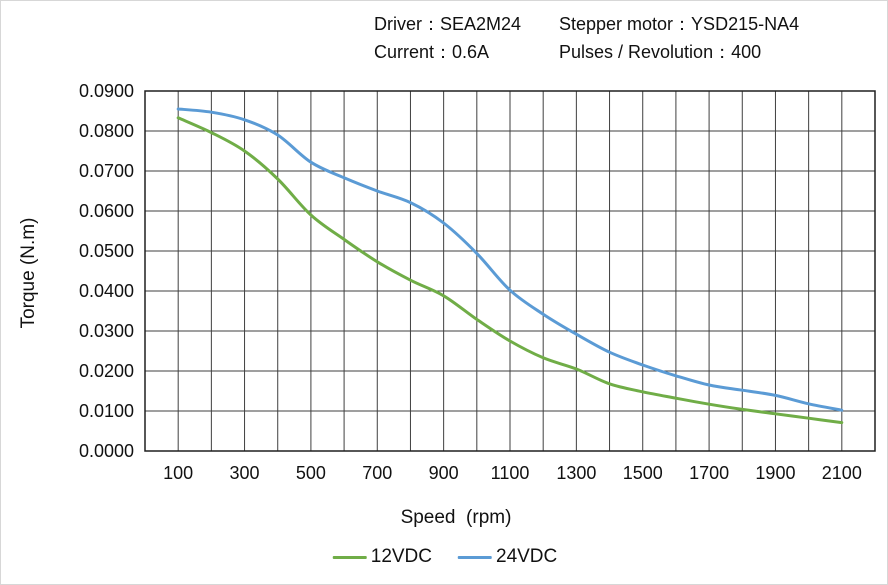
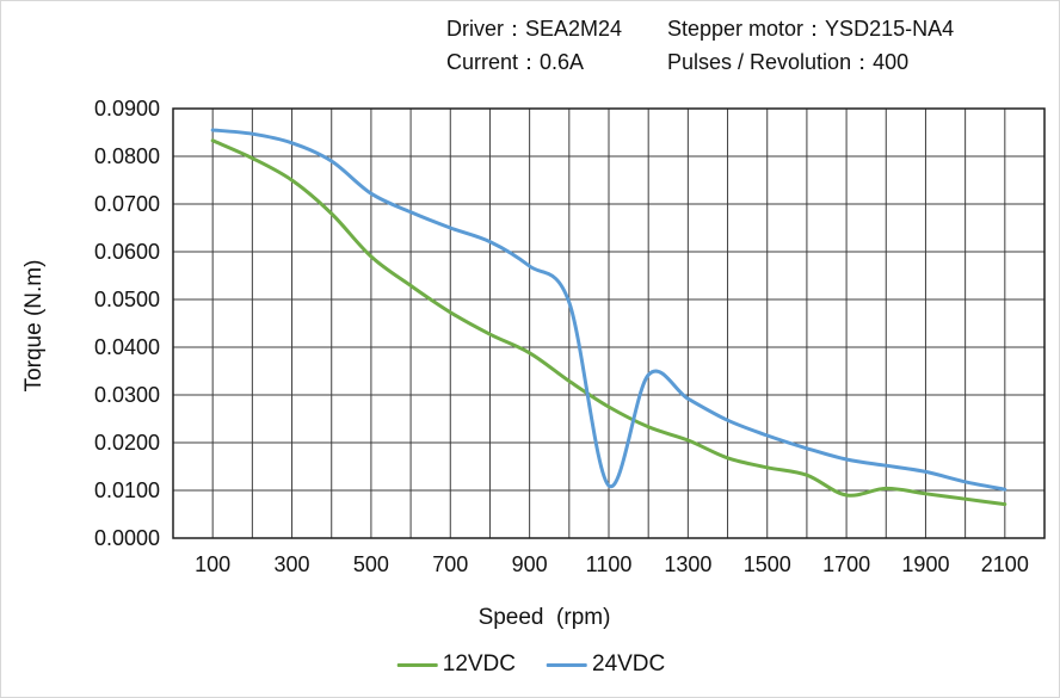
24VDC/1100: 0.040 -> 0.011
12VDC/1700: 0.012 -> 0.009
